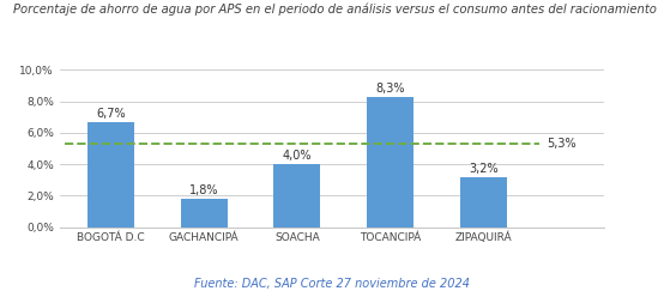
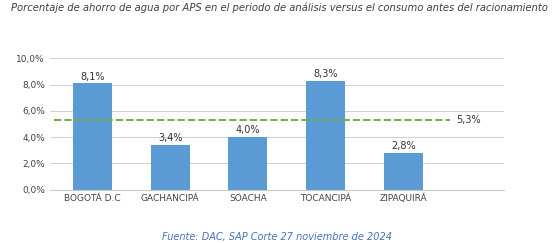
BOGOTÁ D.C: 6,7% -> 8,1%
GACHANCIPÁ: 1,8% -> 3,4%
ZIPAQUIRÁ: 3,2% -> 2,8%
